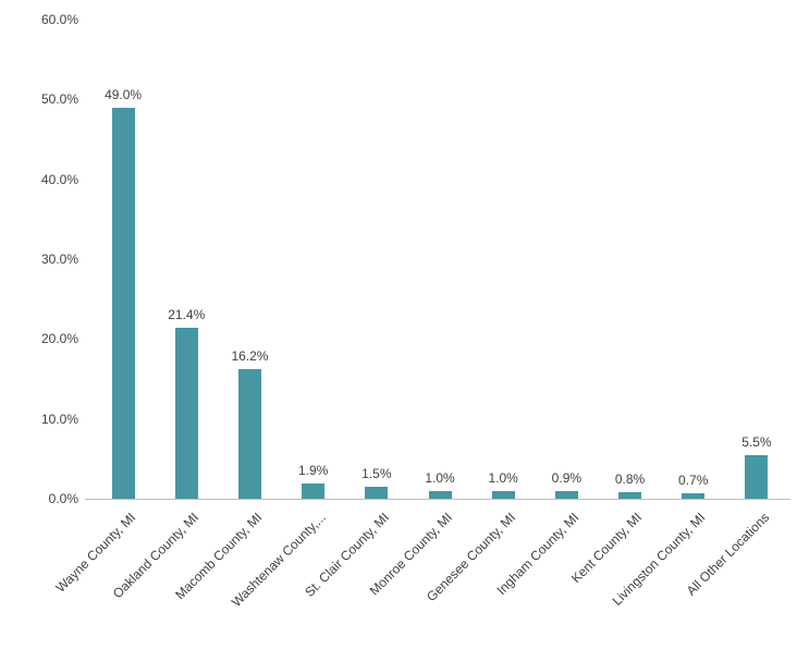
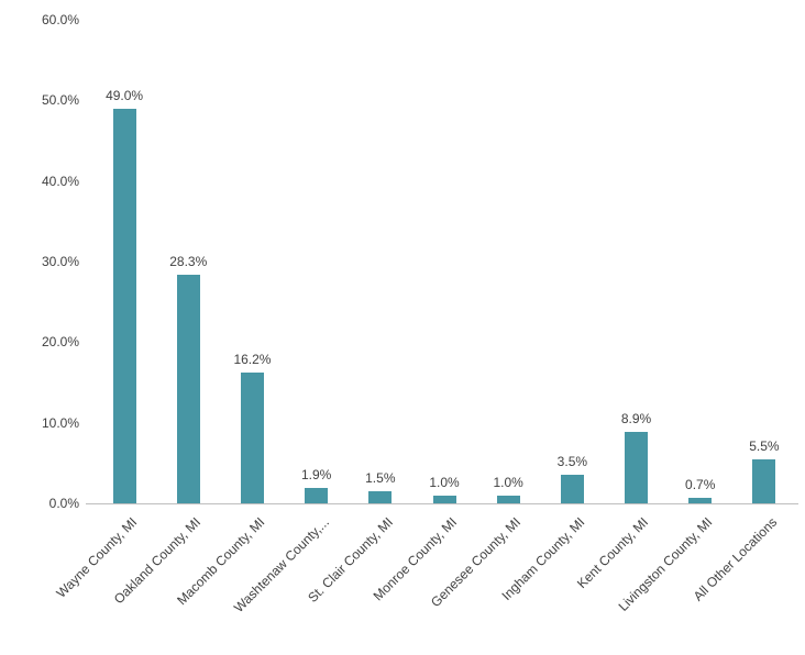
Oakland County, MI: 21.4% -> 28.3%
Ingham County, MI: 0.9% -> 3.5%
Kent County, MI: 0.8% -> 8.9%
